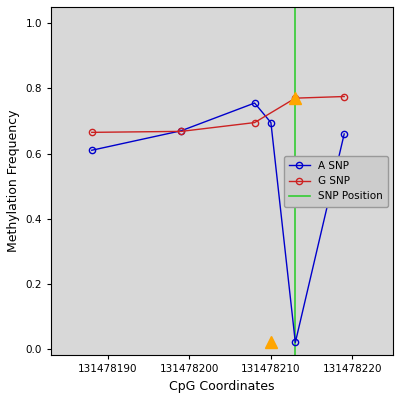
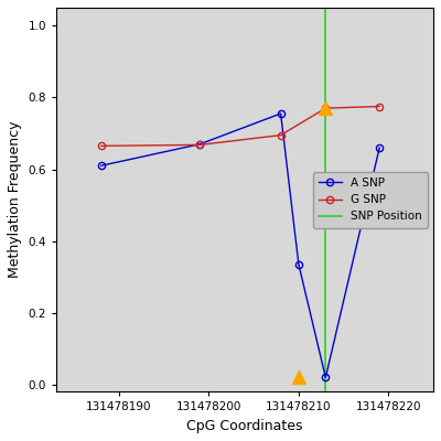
A SNP/131478210: 0.695 -> 0.335
